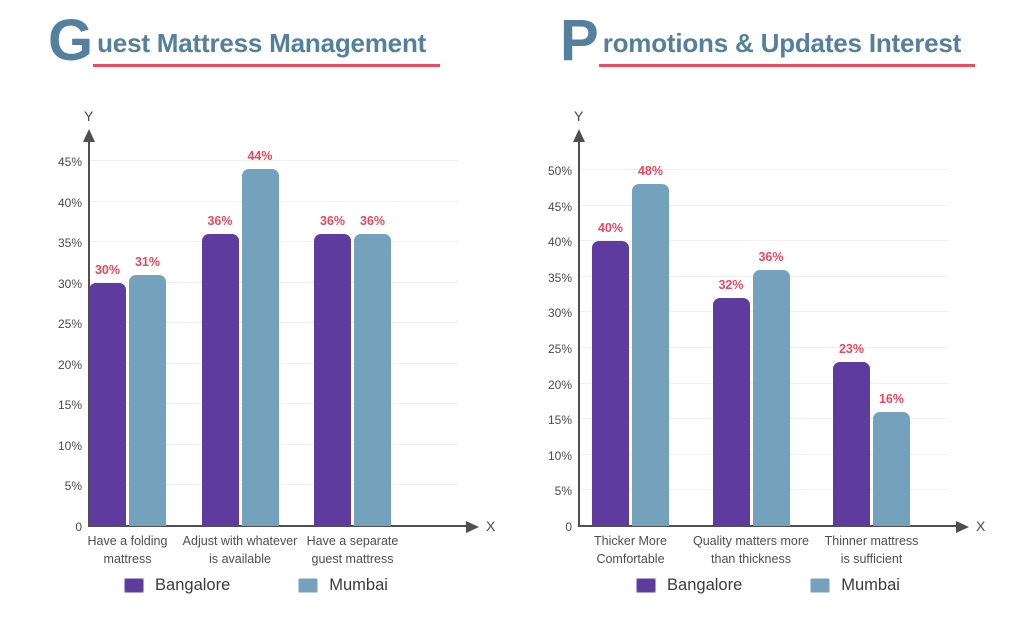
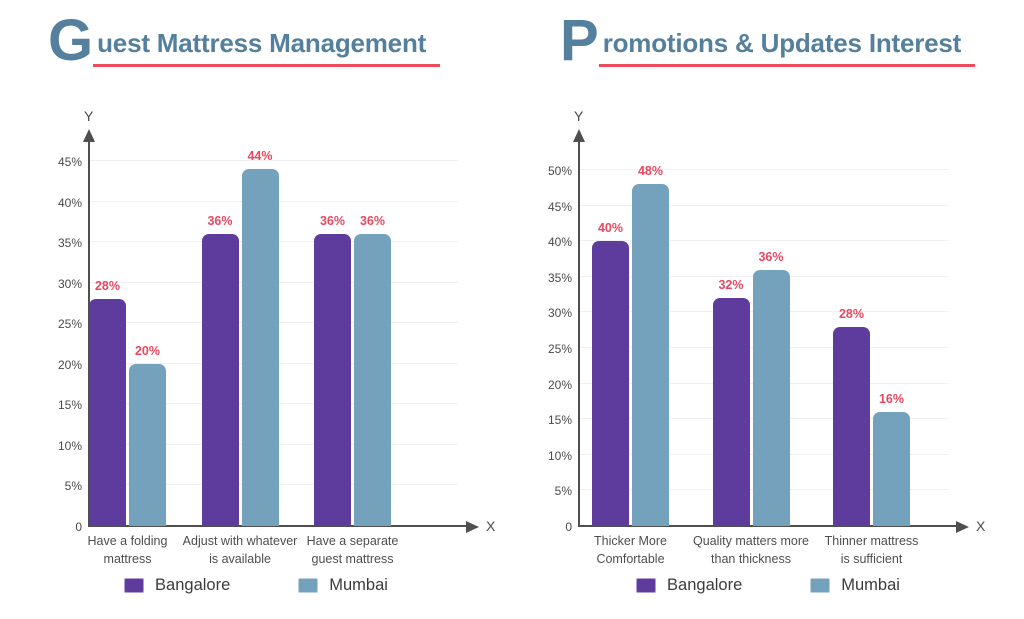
Guest Mattress Management/Bangalore/Have a folding mattress: 30% -> 28%
Guest Mattress Management/Mumbai/Have a folding mattress: 31% -> 20%
Promotions & Updates Interest/Bangalore/Thinner mattress is sufficient: 23% -> 28%
